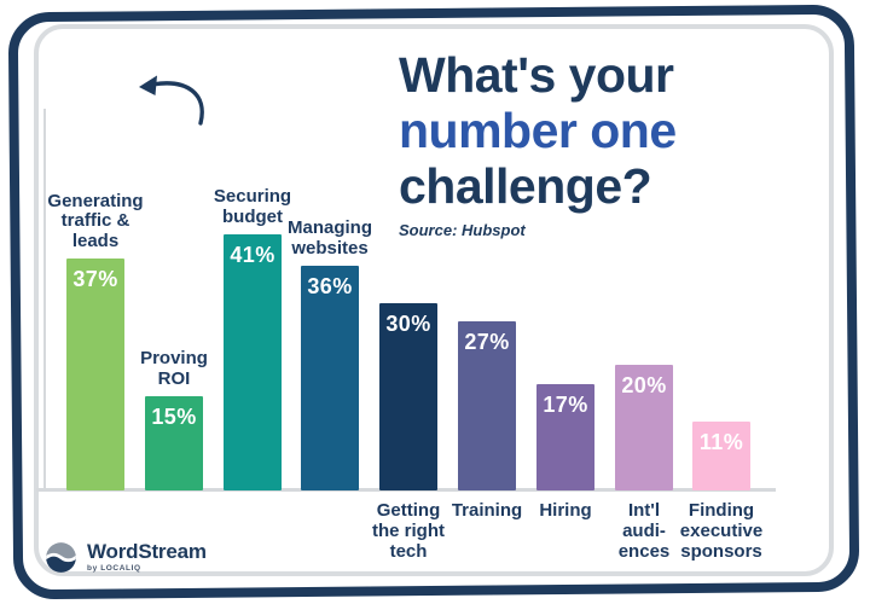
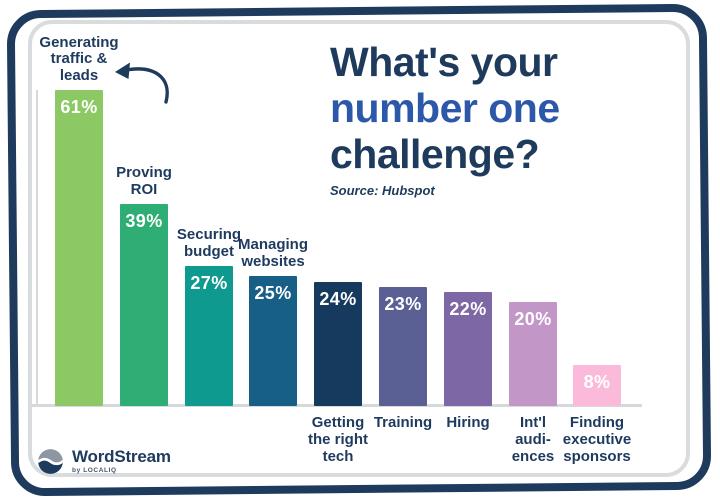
Generating traffic & leads: 37% -> 61%
Proving ROI: 15% -> 39%
Securing budget: 41% -> 27%
Managing websites: 36% -> 25%
Getting the right tech: 30% -> 24%
Training: 27% -> 23%
Hiring: 17% -> 22%
Finding executive sponsors: 11% -> 8%
